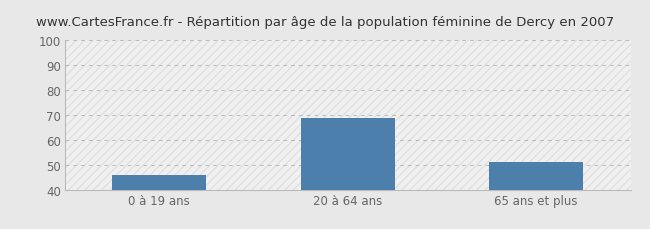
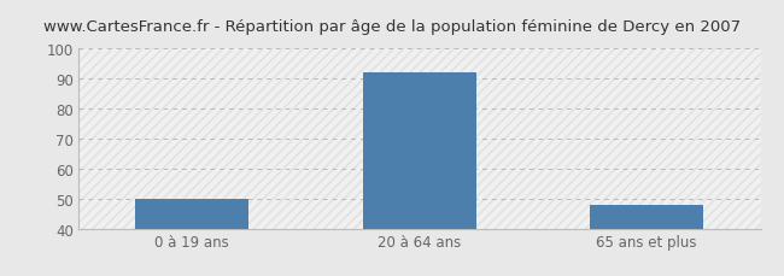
0 à 19 ans: 46 -> 50
20 à 64 ans: 69 -> 92
65 ans et plus: 51 -> 48
